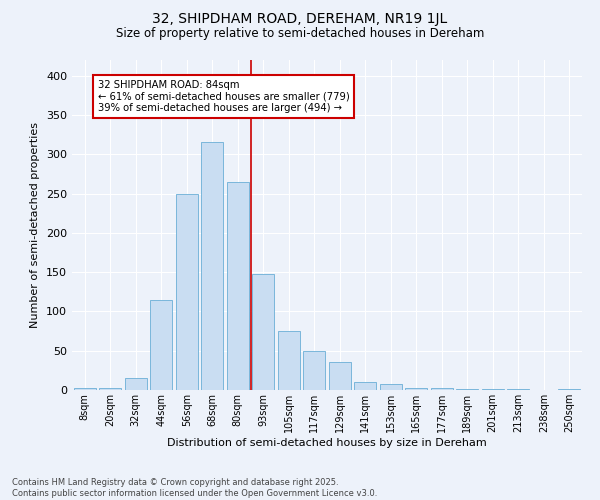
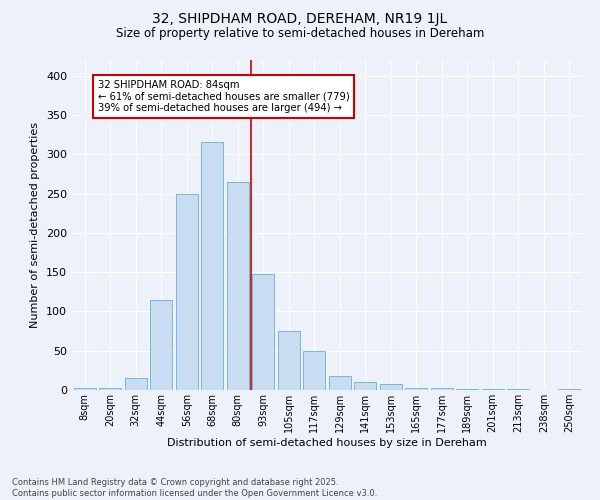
129sqm: 36 -> 18
